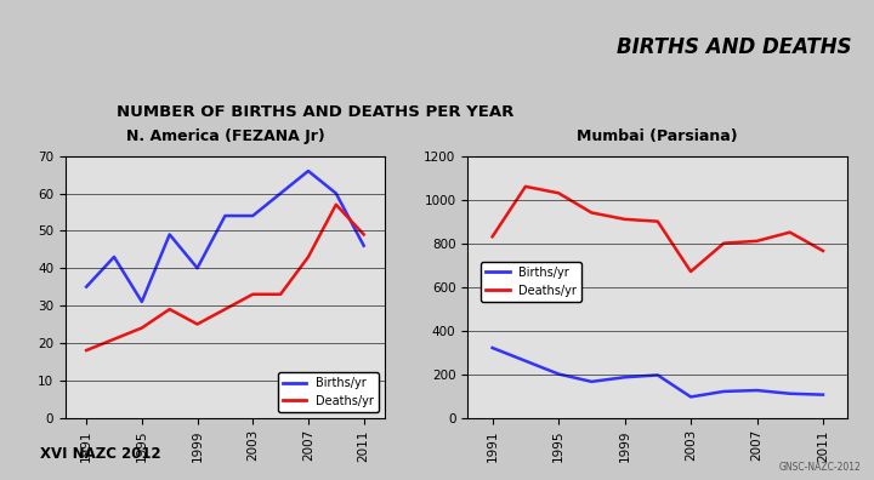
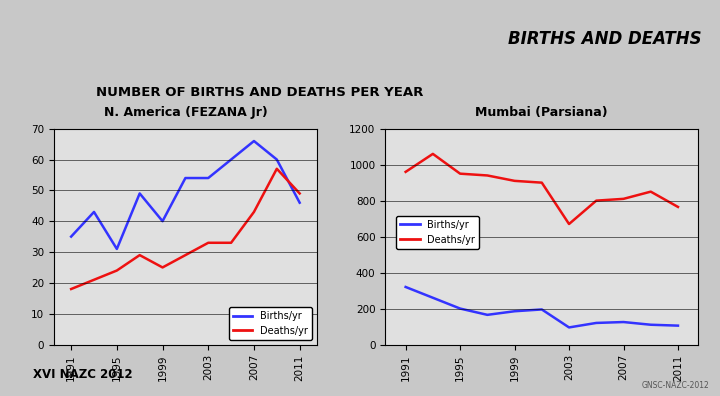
Deaths/yr/1991: 830 -> 960
Deaths/yr/1995: 1030 -> 950
